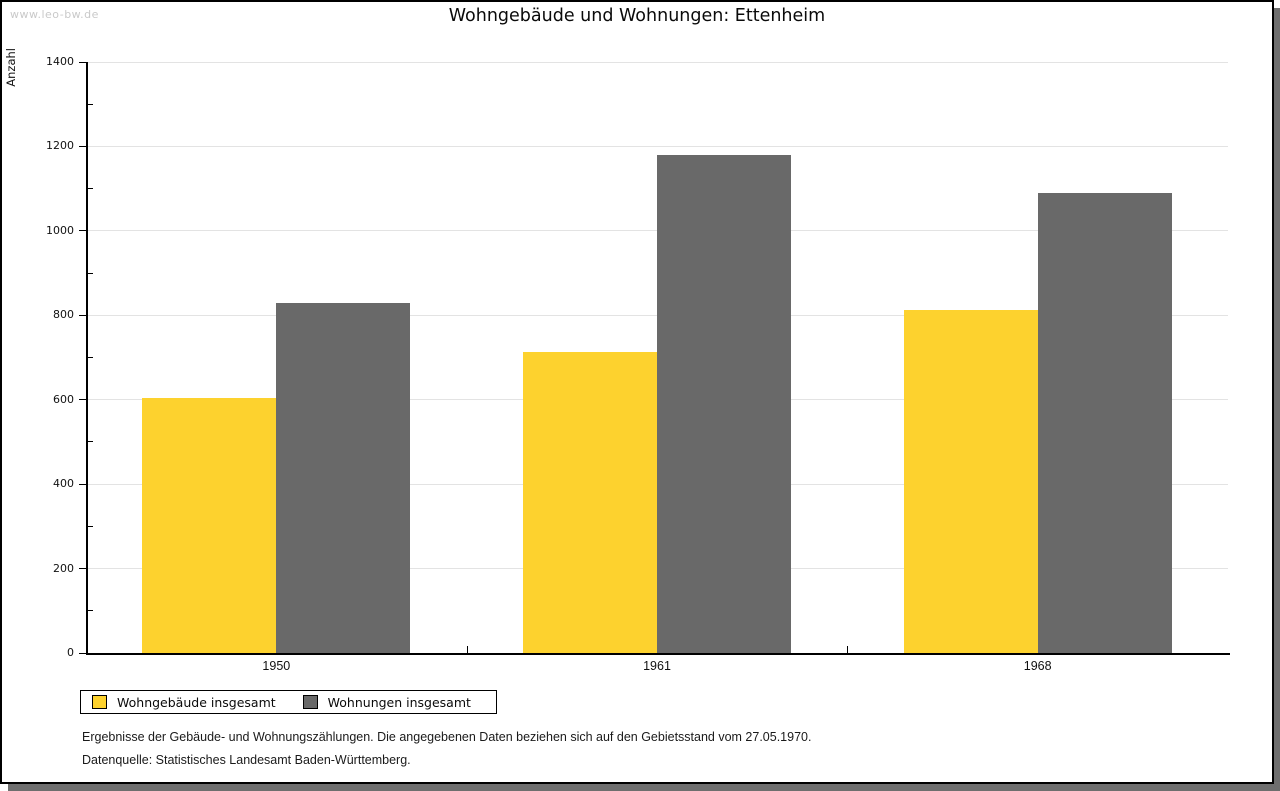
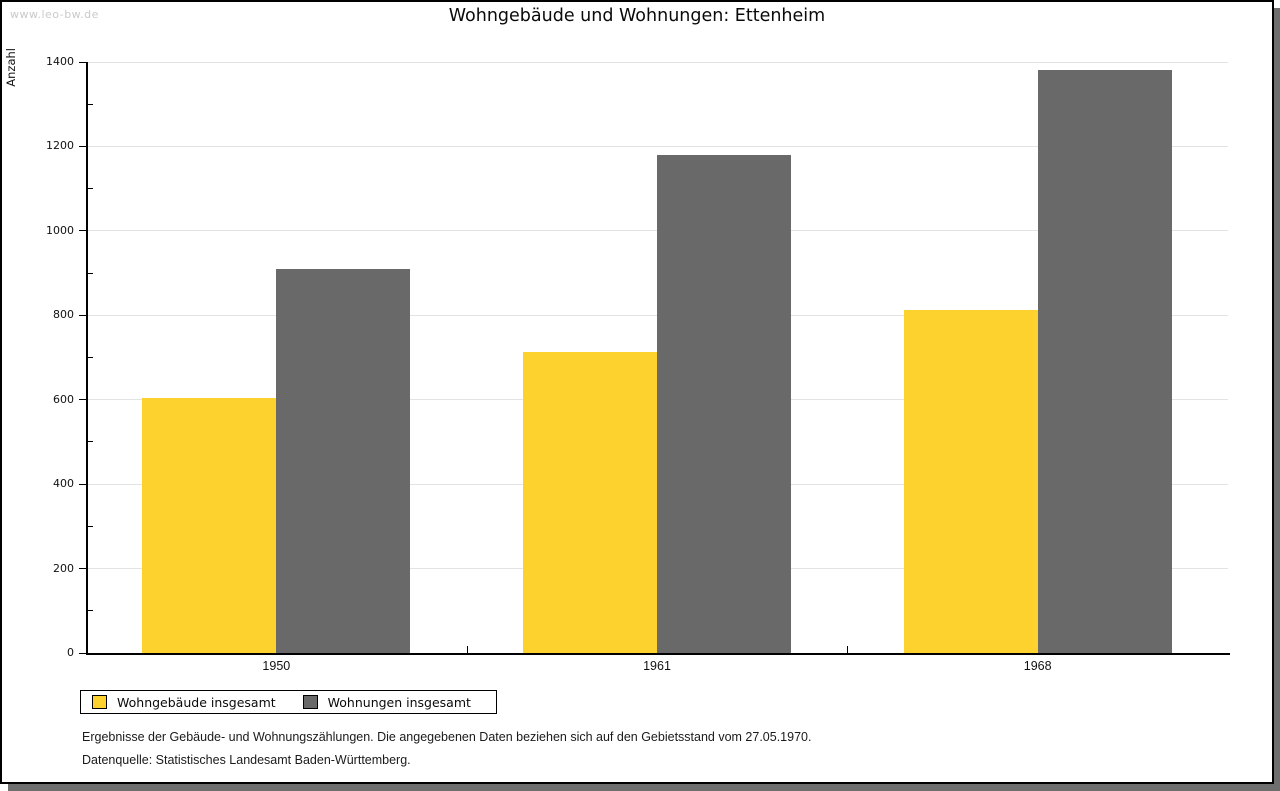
Wohnungen insgesamt/1950: 830 -> 910
Wohnungen insgesamt/1968: 1090 -> 1380
